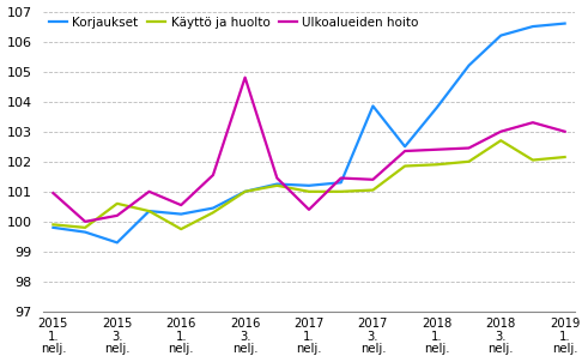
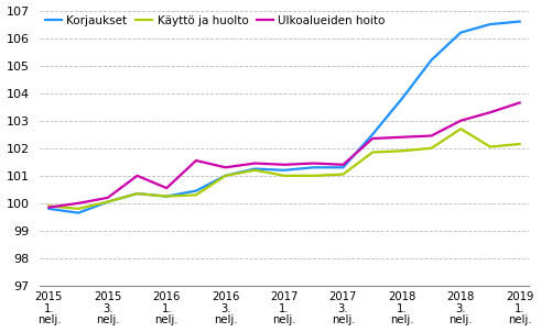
Ulkoalueiden hoito/2015 1. nelj.: 100.95 -> 99.85
Korjaukset/2015 3. nelj.: 99.30 -> 100.05
Käyttö ja huolto/2015 3. nelj.: 100.60 -> 100.05
Käyttö ja huolto/2016 1. nelj.: 99.75 -> 100.25
Ulkoalueiden hoito/2016 3. nelj.: 104.80 -> 101.30
Ulkoalueiden hoito/2017 1. nelj.: 100.40 -> 101.40
Korjaukset/2017 3. nelj.: 103.85 -> 101.30
Ulkoalueiden hoito/2019 1. nelj.: 103.00 -> 103.65
